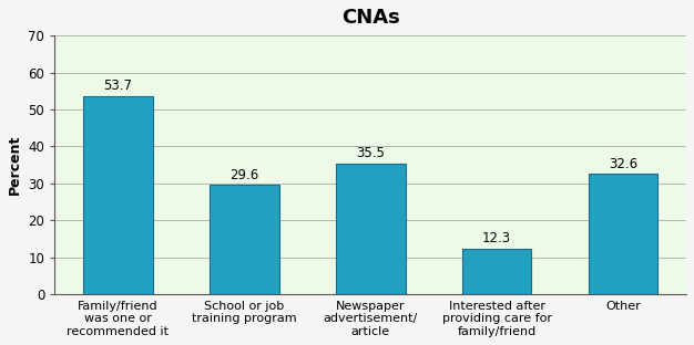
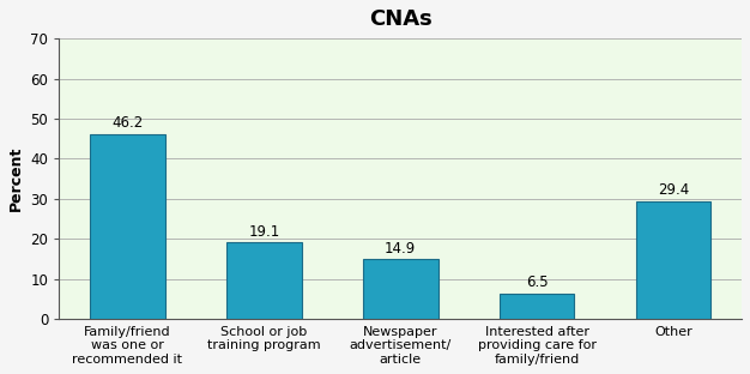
Family/friend was one or recommended it: 53.7 -> 46.2
School or job training program: 29.6 -> 19.1
Newspaper advertisement/ article: 35.5 -> 14.9
Interested after providing care for family/friend: 12.3 -> 6.5
Other: 32.6 -> 29.4
